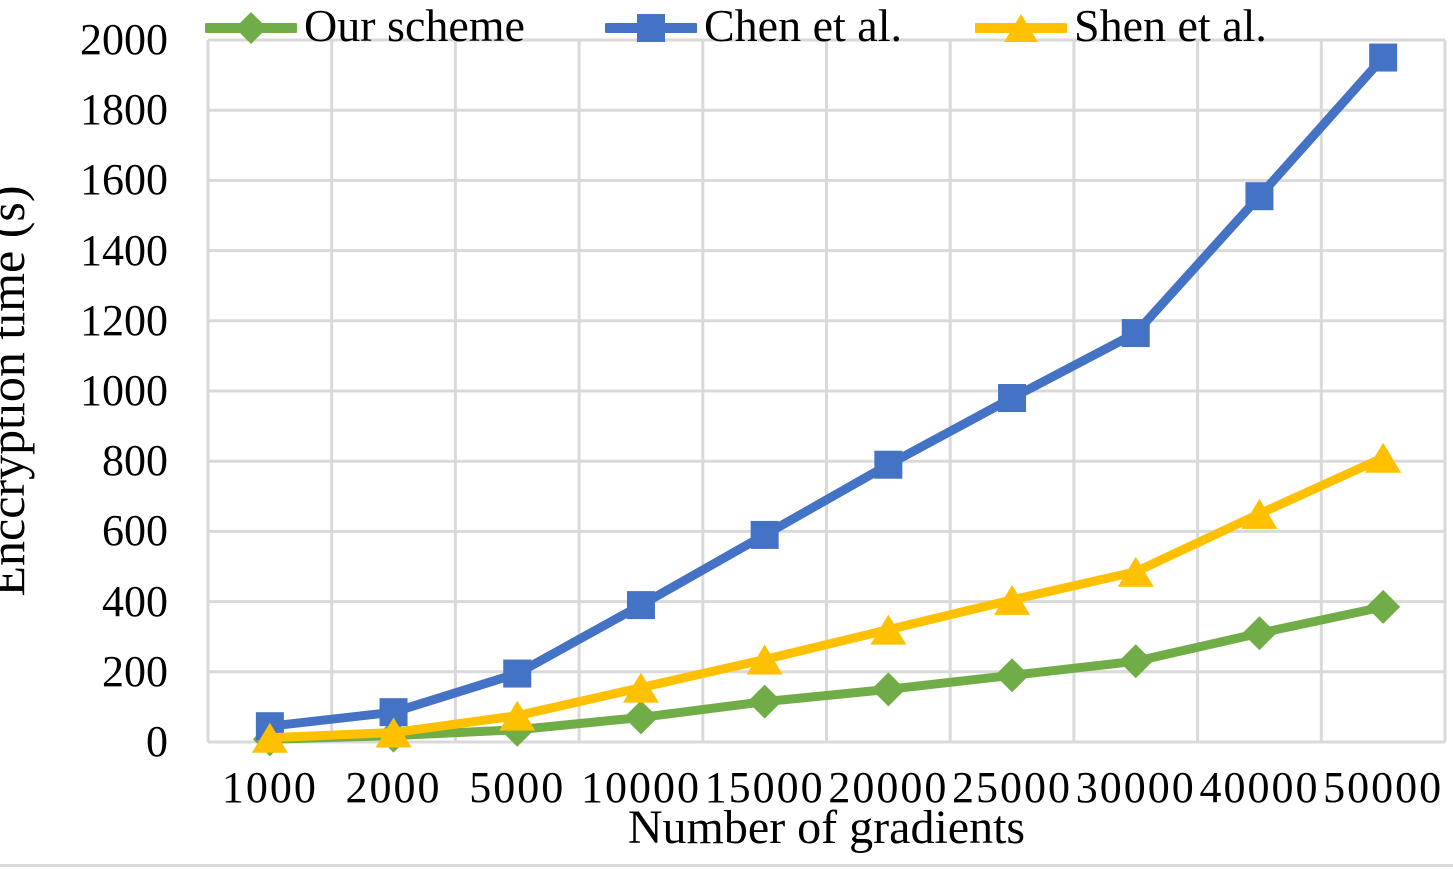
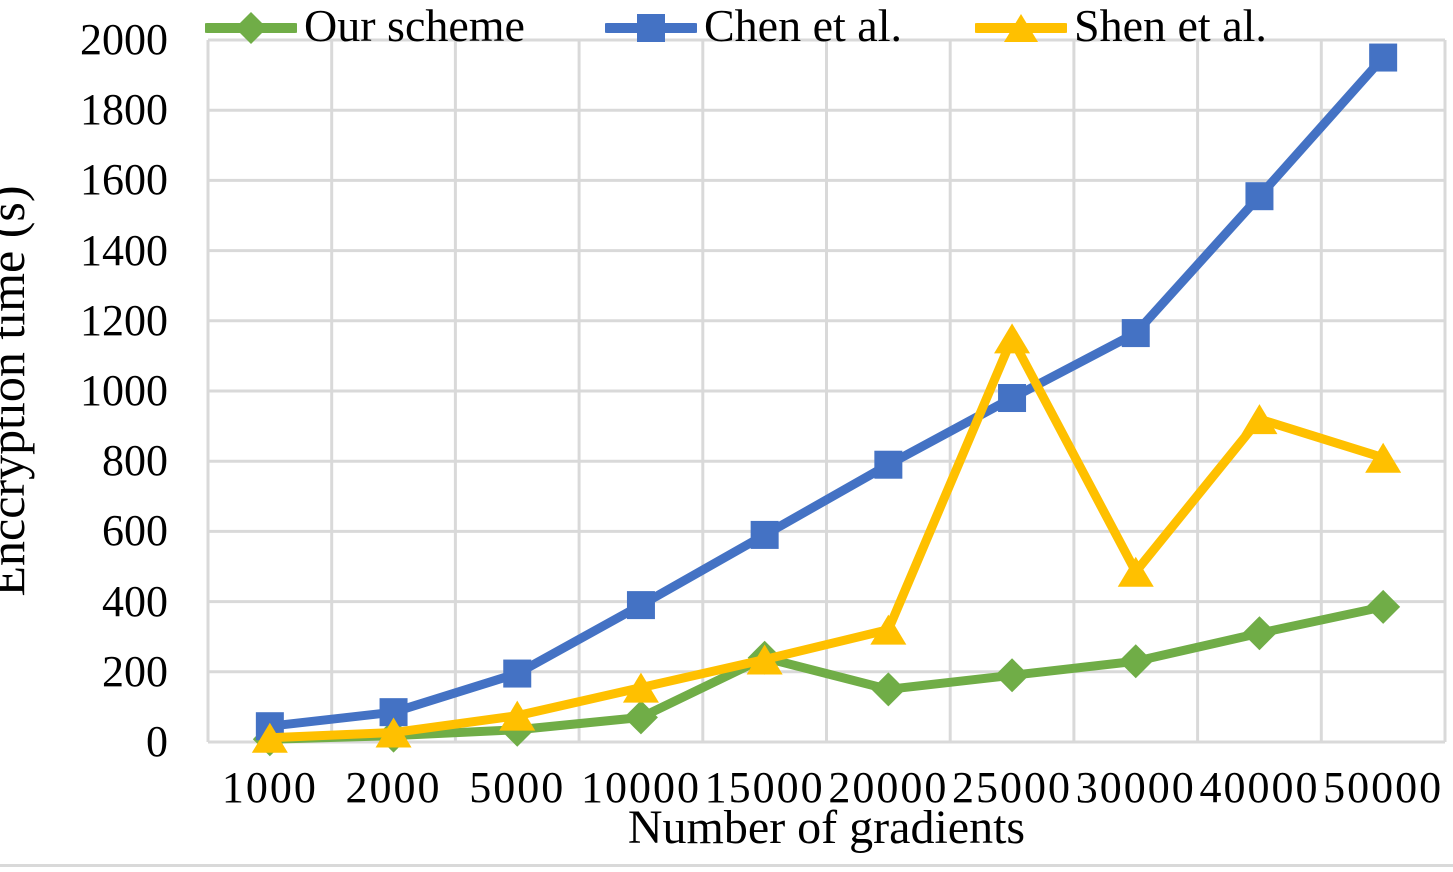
Our scheme/15000: 120 -> 240
Shen et al./25000: 400 -> 1150
Shen et al./40000: 650 -> 920
